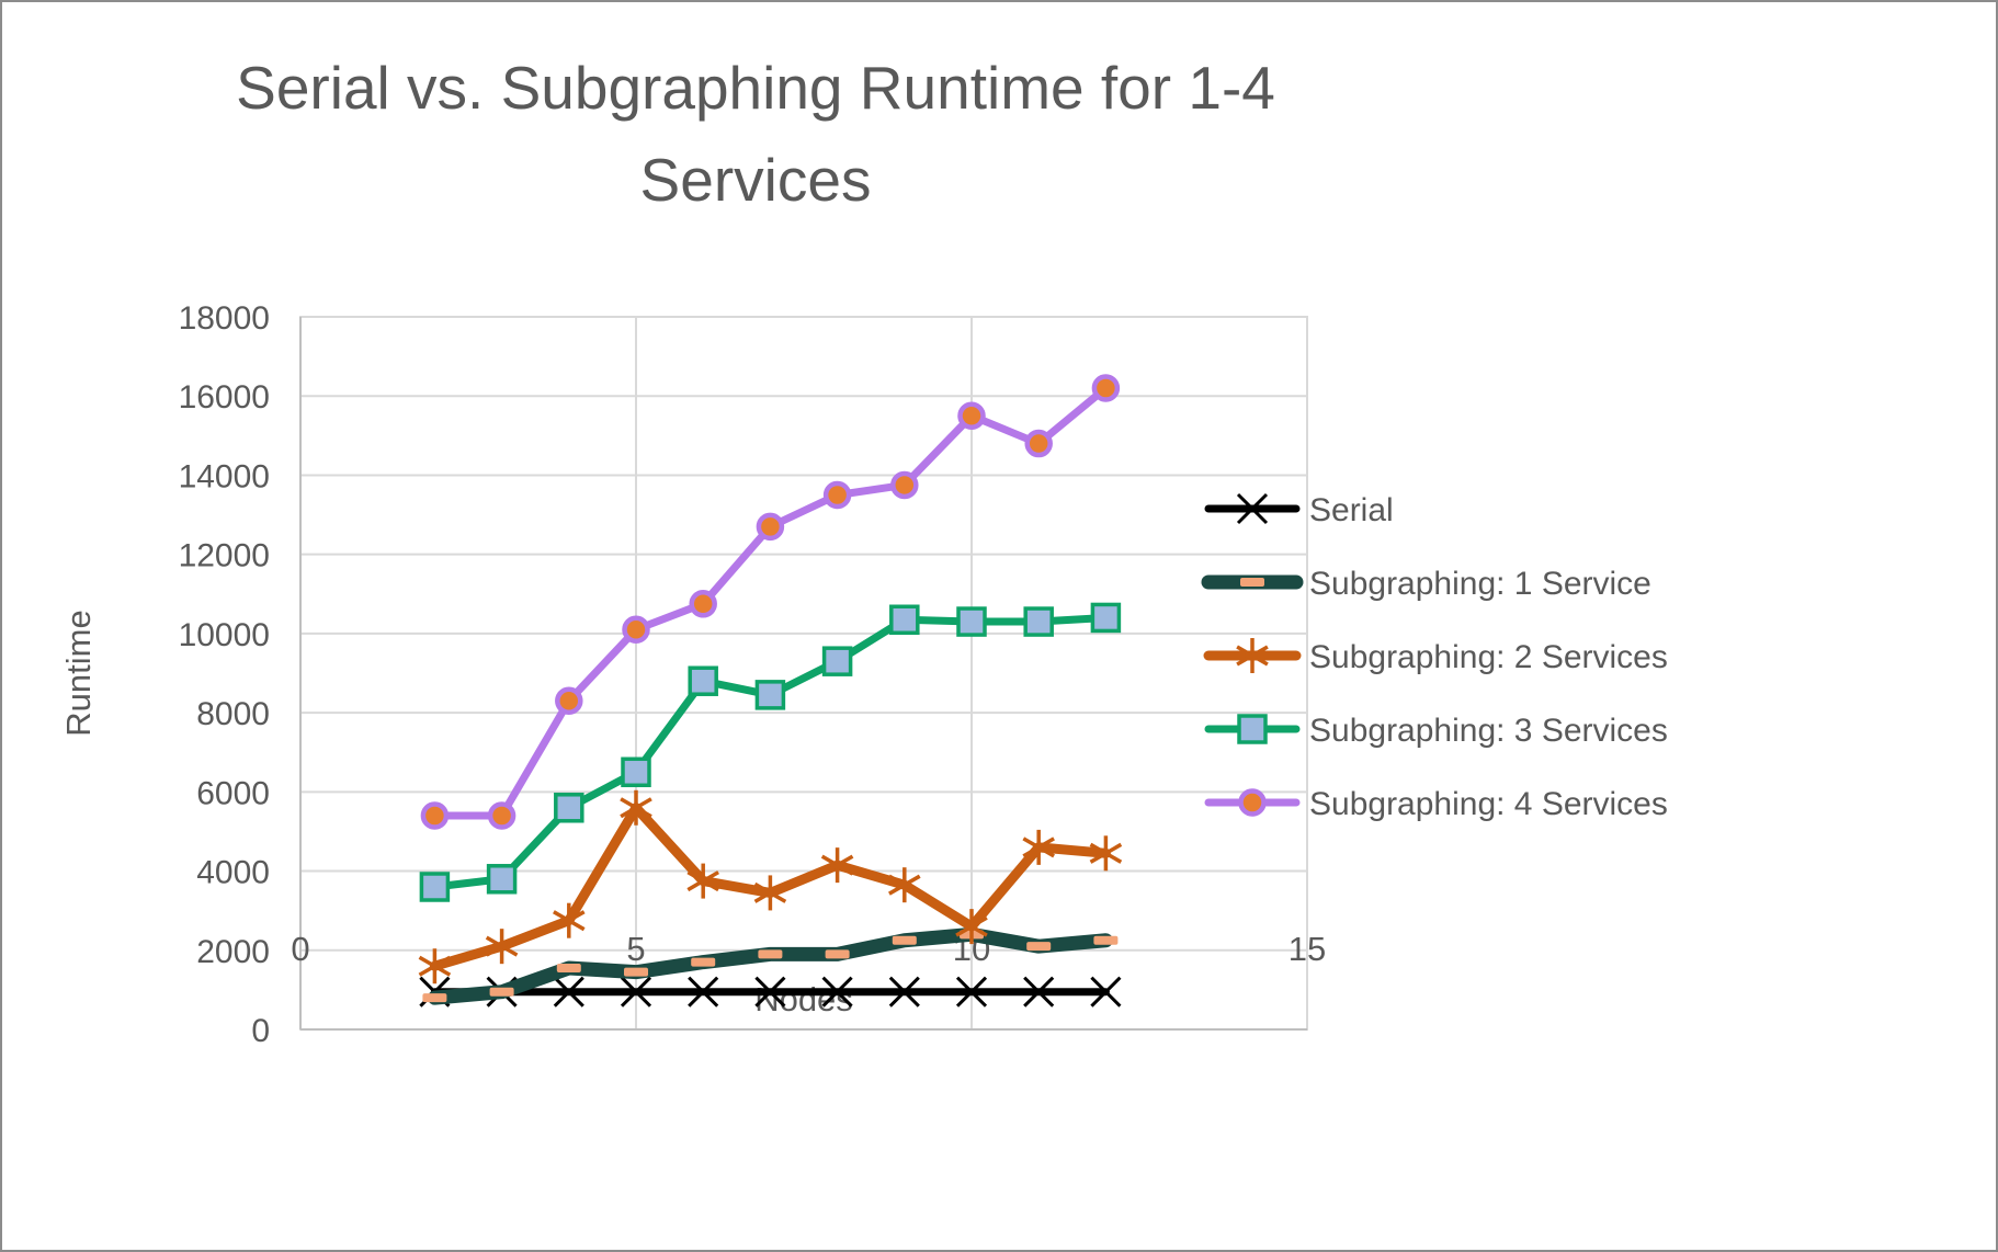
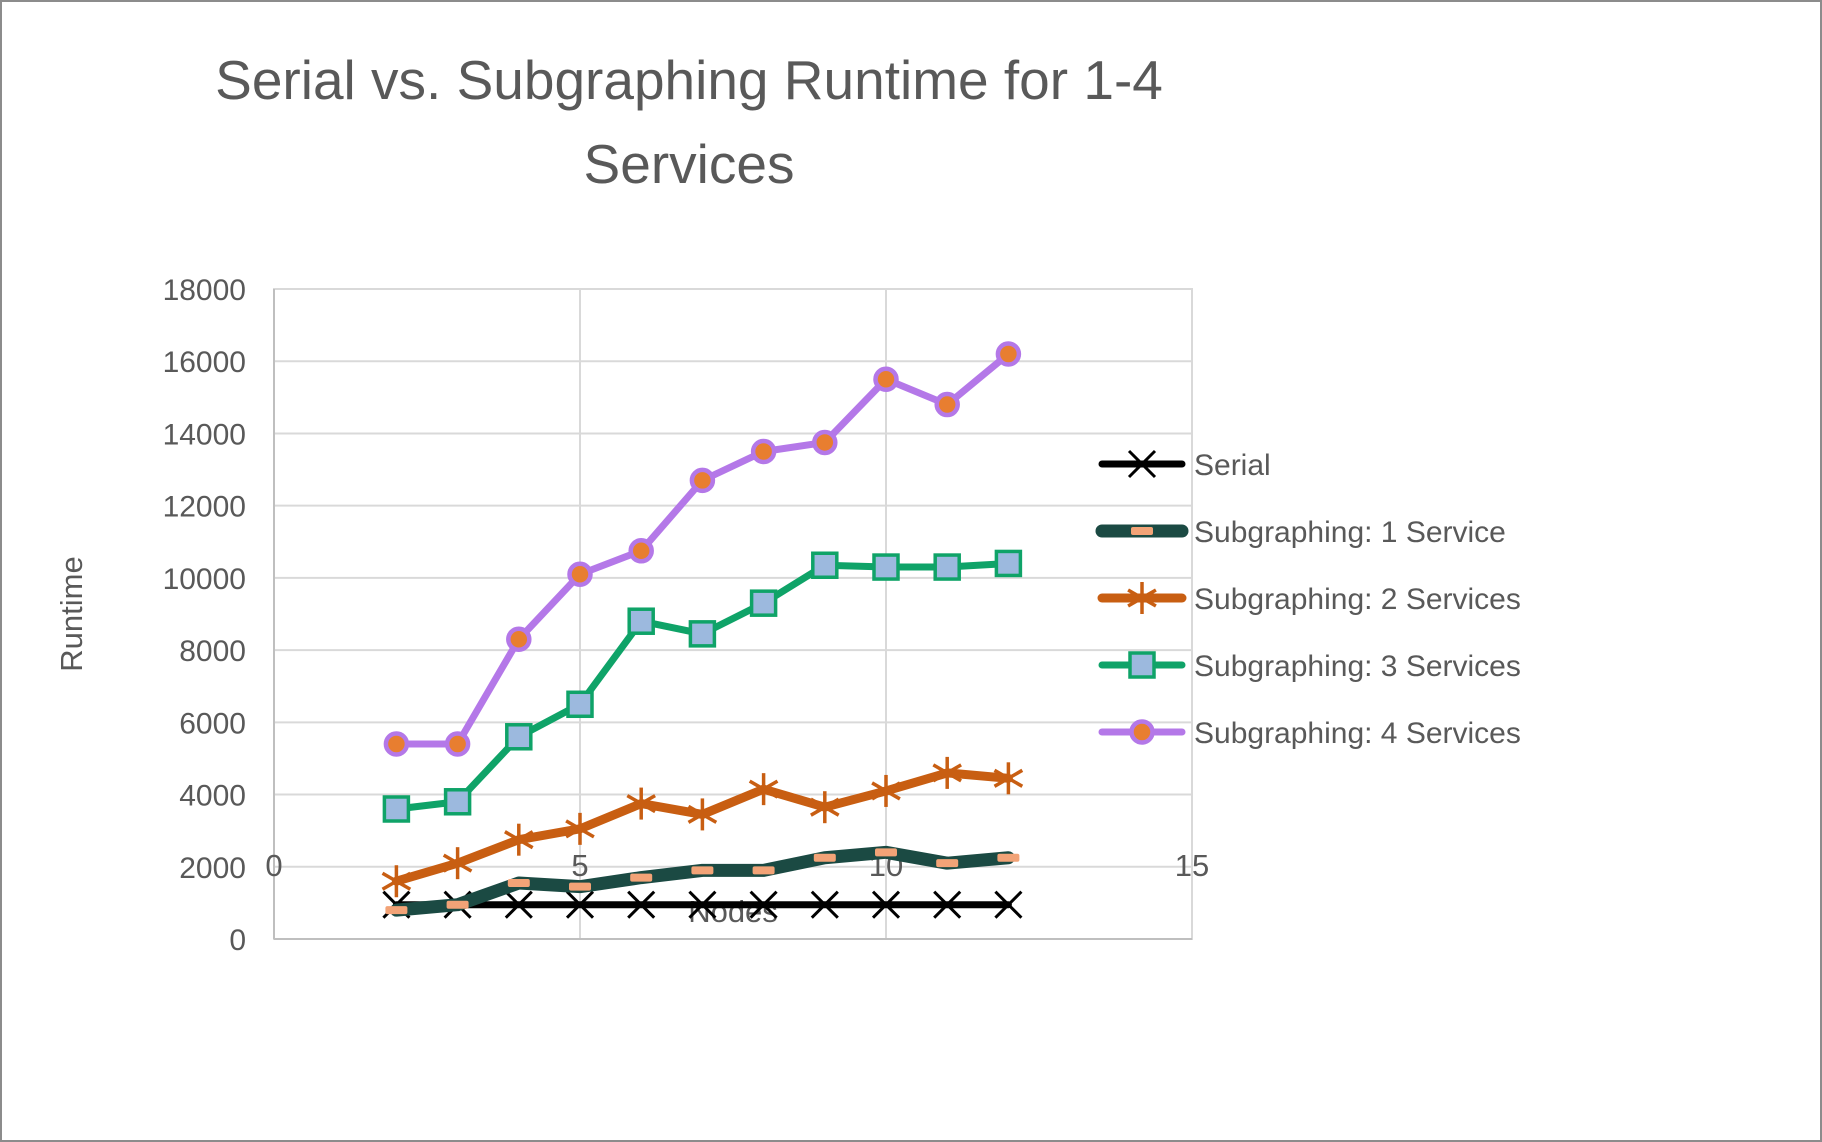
Subgraphing: 2 Services/5: 5600 -> 3000
Subgraphing: 2 Services/10: 2600 -> 4100
